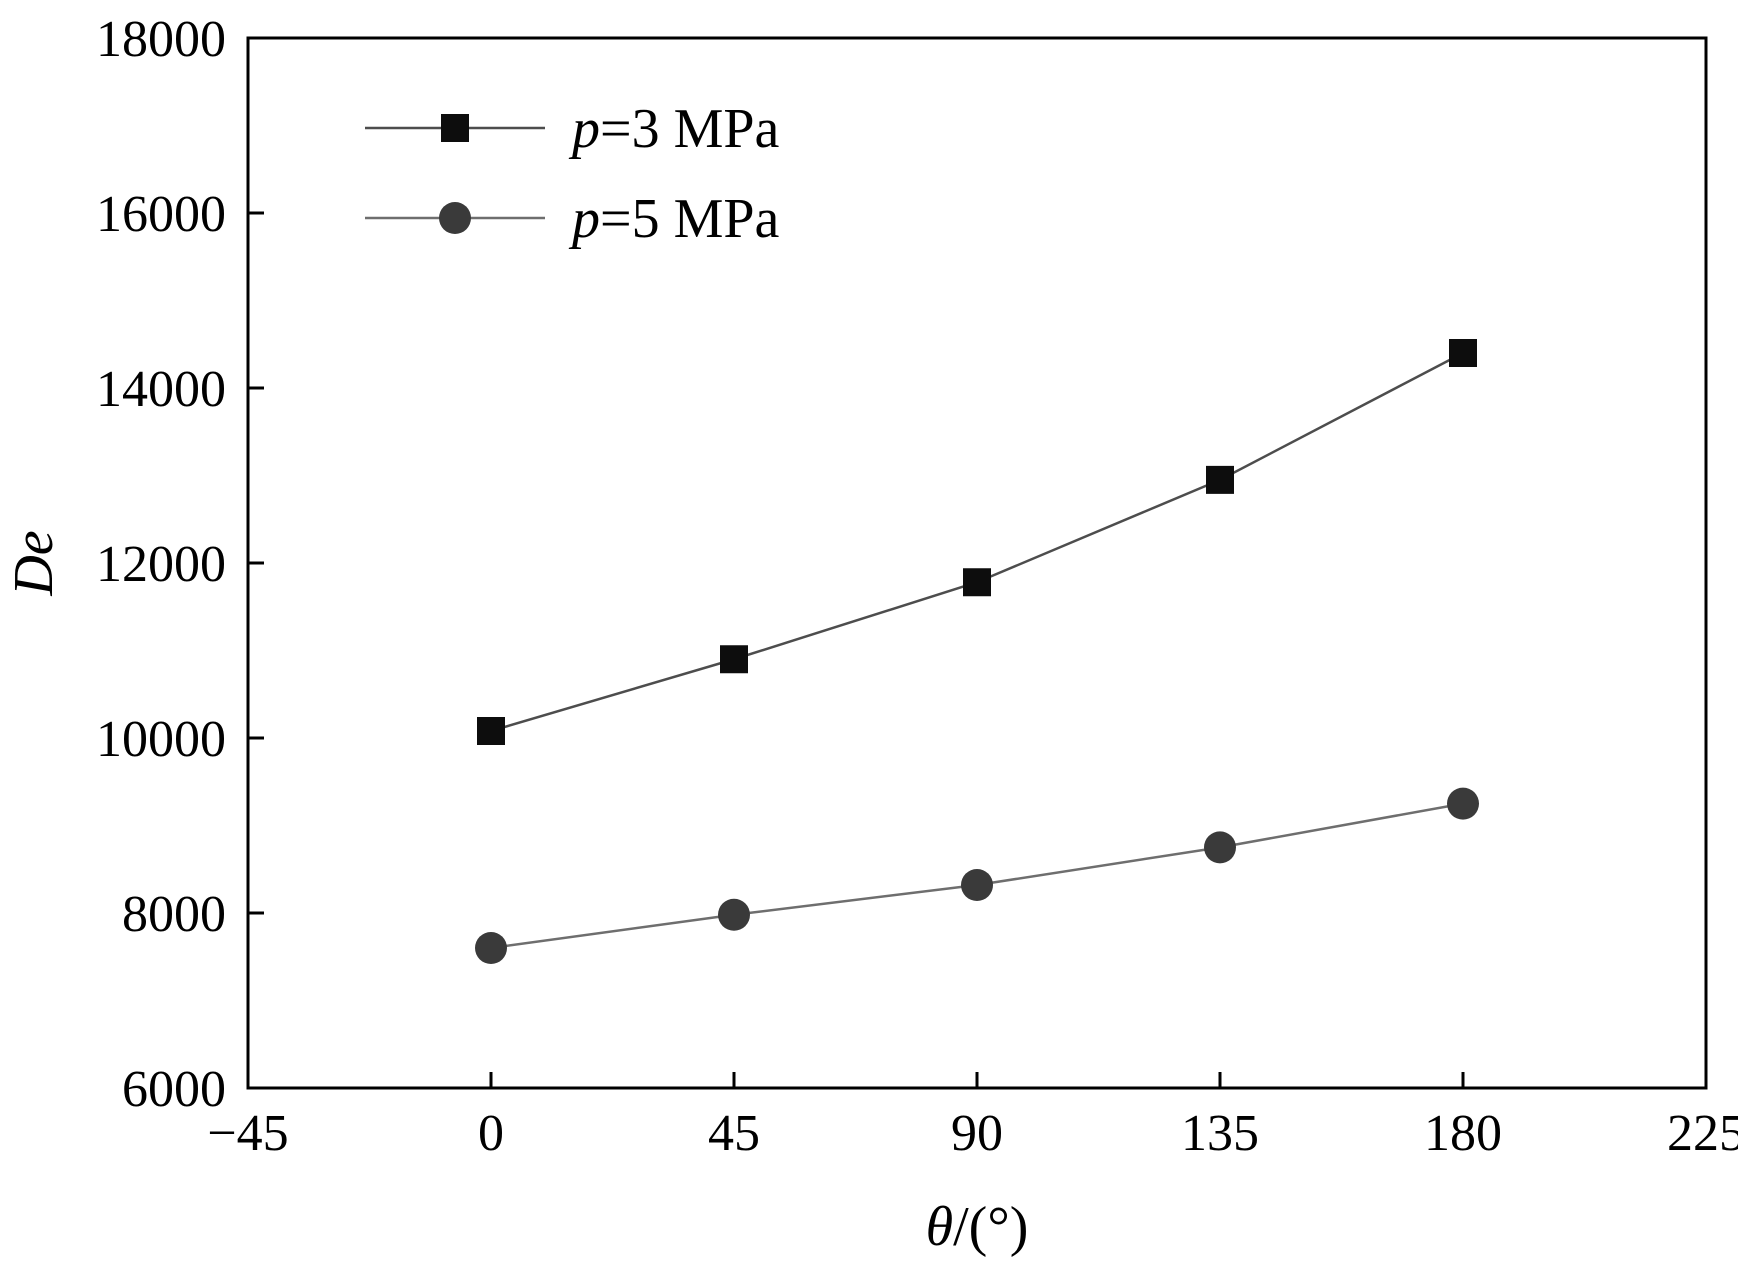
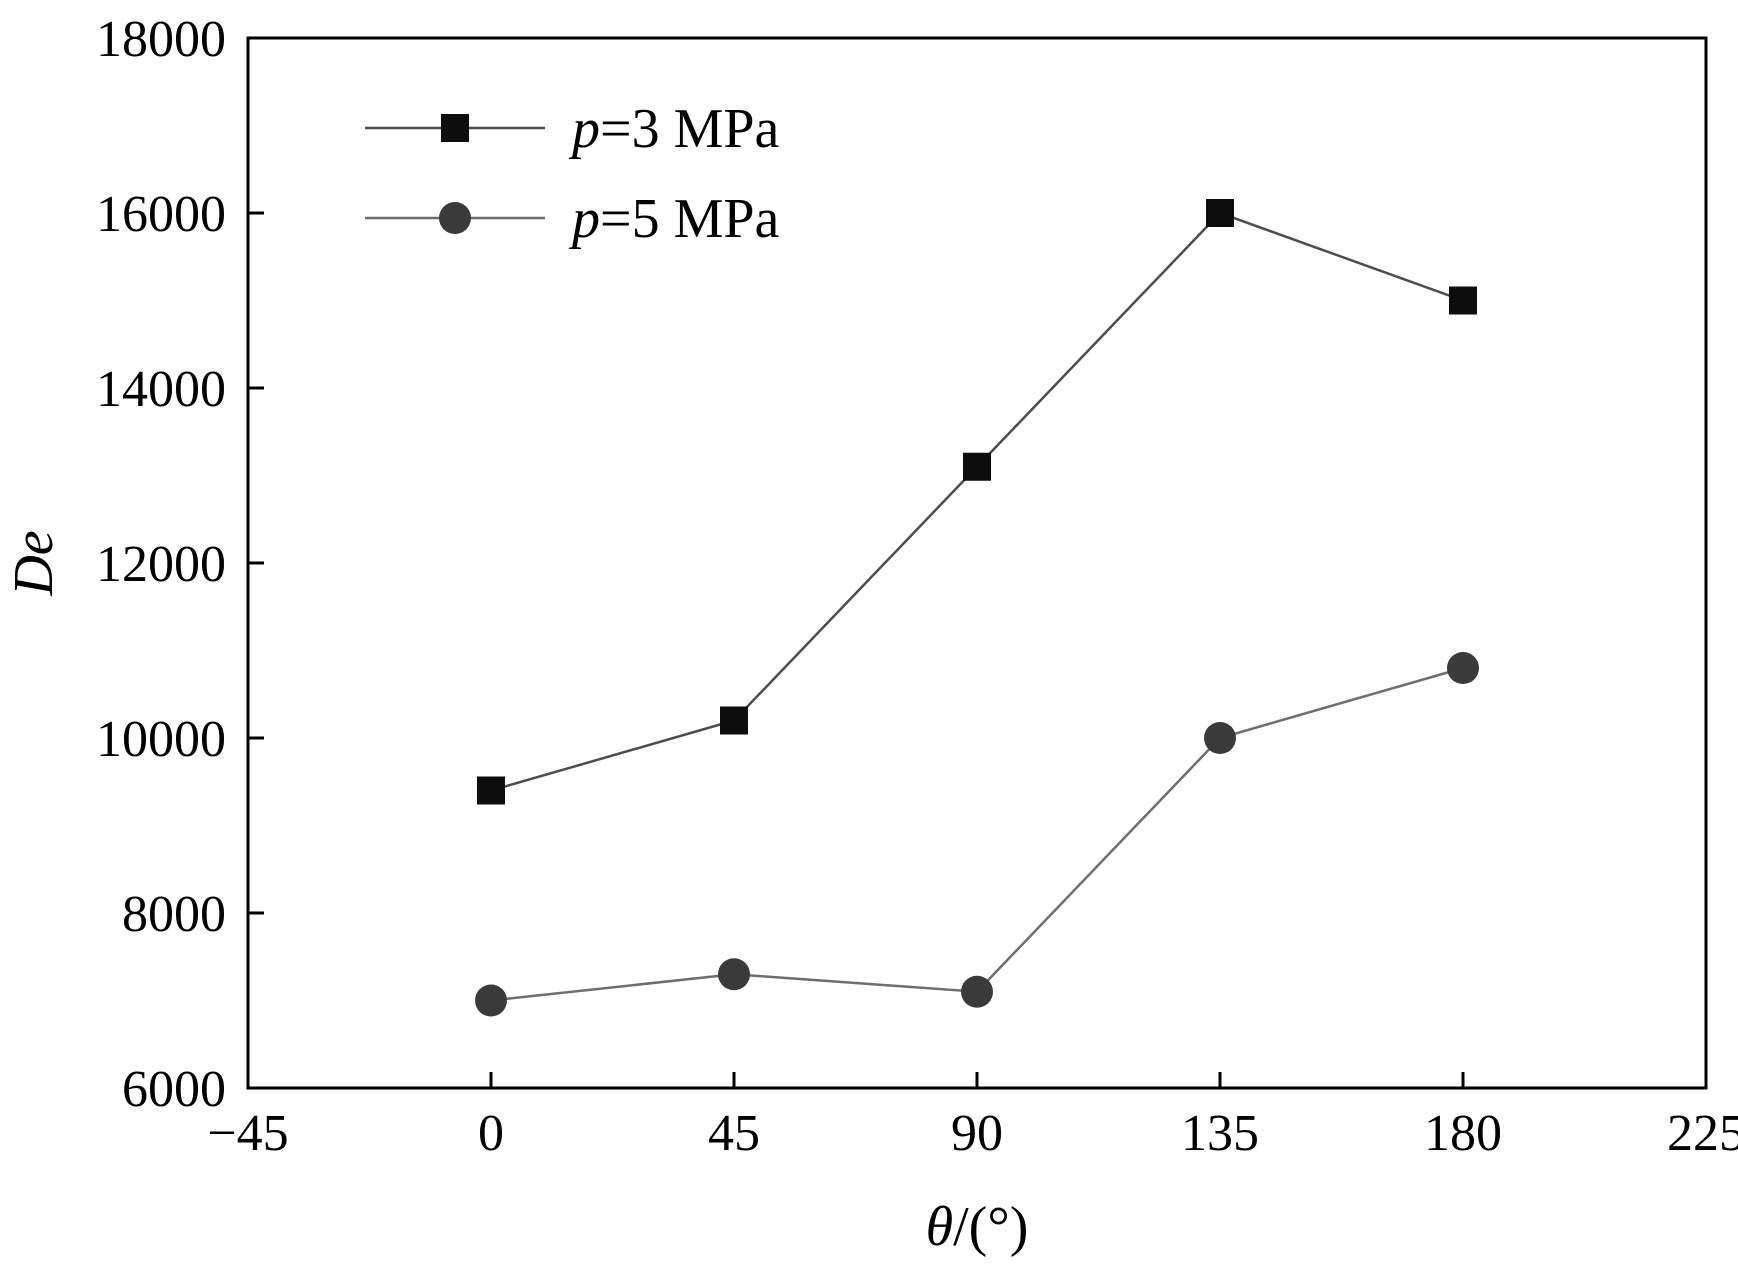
p=3 MPa/0: 10100 -> 9400
p=5 MPa/0: 7600 -> 7000
p=3 MPa/45: 10900 -> 10200
p=5 MPa/45: 8000 -> 7300
p=3 MPa/90: 11800 -> 13100
p=5 MPa/90: 8300 -> 7100
p=3 MPa/135: 13000 -> 16000
p=5 MPa/135: 8800 -> 10000
p=3 MPa/180: 14400 -> 15000
p=5 MPa/180: 9200 -> 10800
